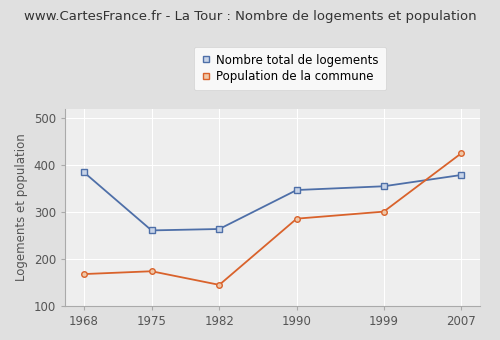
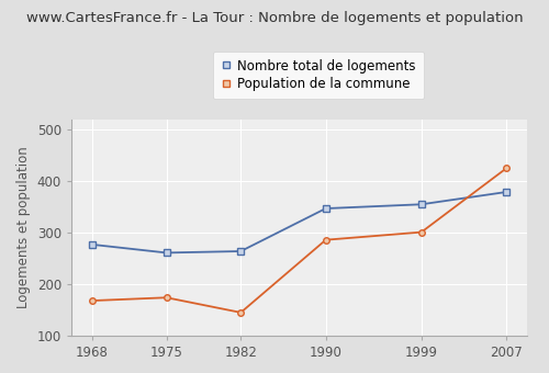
Nombre total de logements/1968: 385 -> 277
